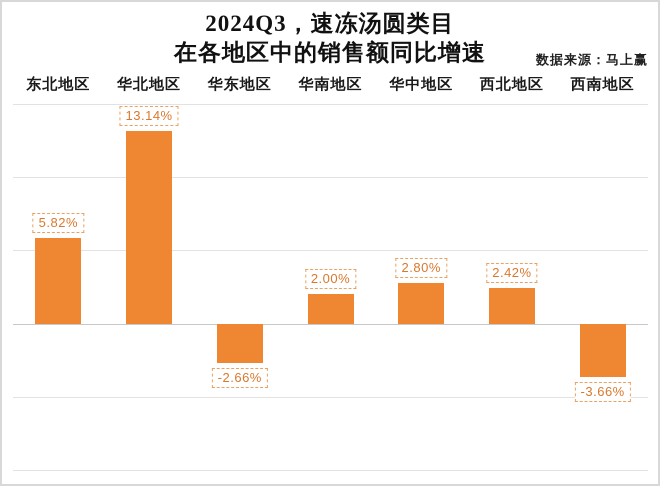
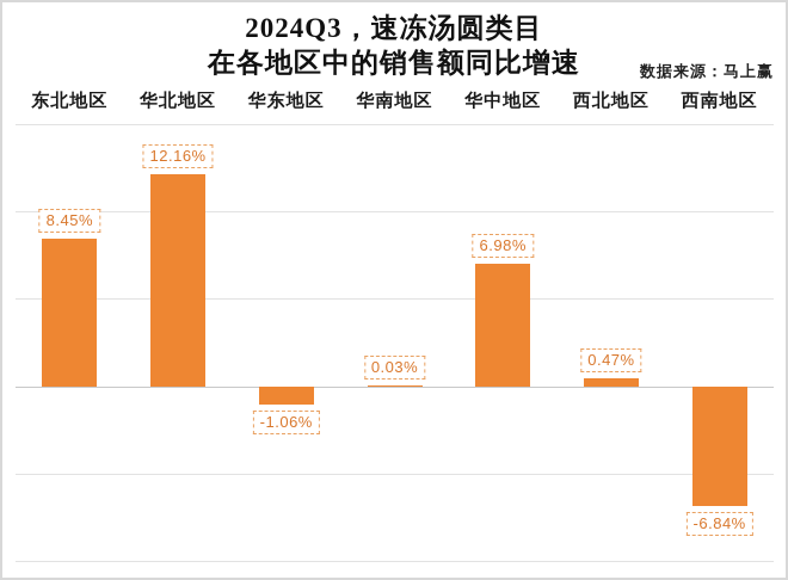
东北地区: 5.82% -> 8.45%
华北地区: 13.14% -> 12.16%
华东地区: -2.66% -> -1.06%
华南地区: 2.00% -> 0.03%
华中地区: 2.80% -> 6.98%
西北地区: 2.42% -> 0.47%
西南地区: -3.66% -> -6.84%
